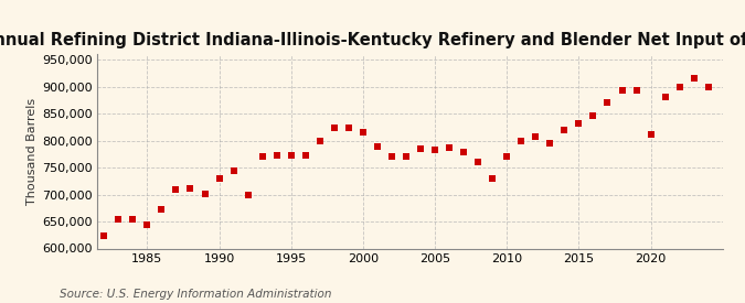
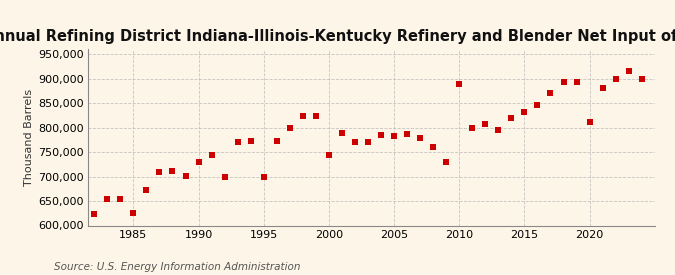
1985: 645,000 -> 625,000
1995: 773,000 -> 700,000
2000: 815,000 -> 745,000
2010: 770,000 -> 890,000
